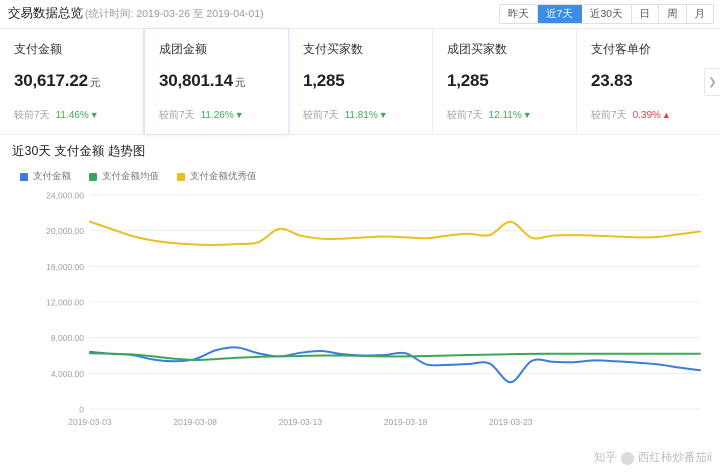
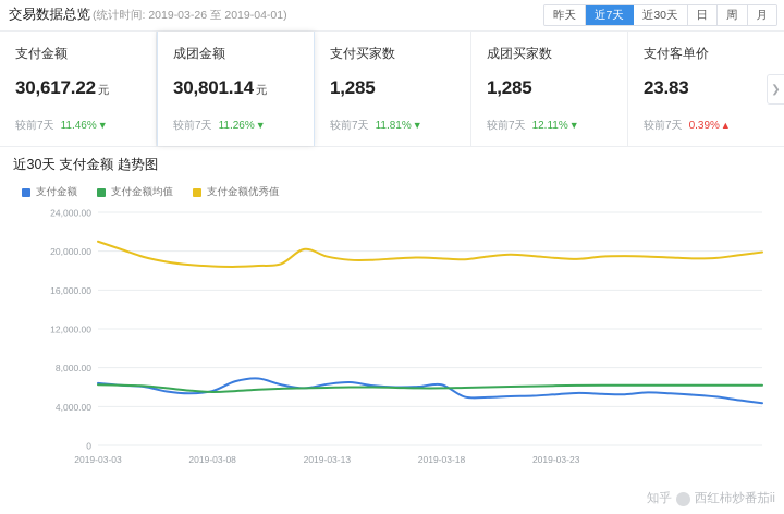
支付金额/2019-03-23: 3000 -> 5000
支付金额优秀值/2019-03-23: 21000 -> 19000
